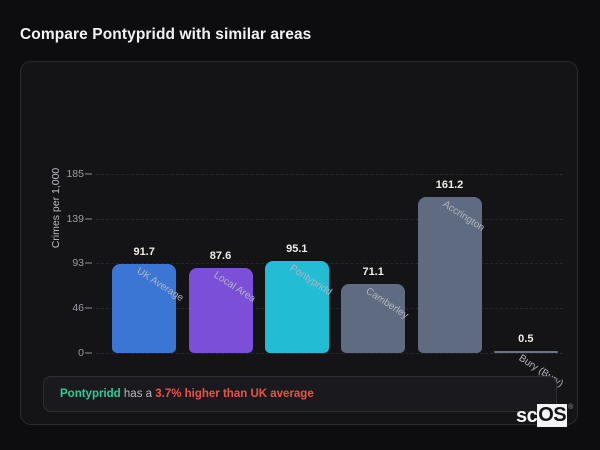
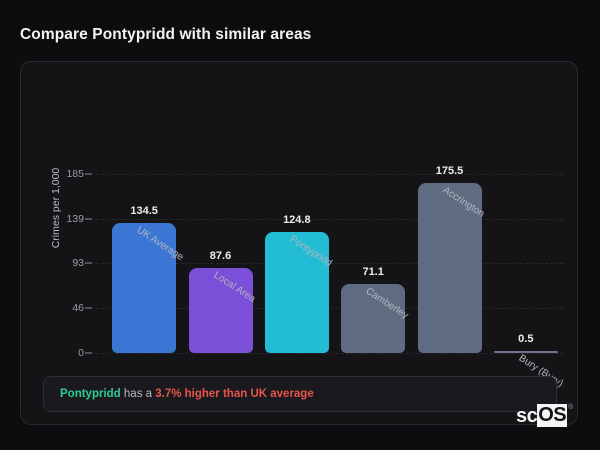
UK Average: 91.7 -> 134.5
Pontypridd: 95.1 -> 124.8
Accrington: 161.2 -> 175.5
